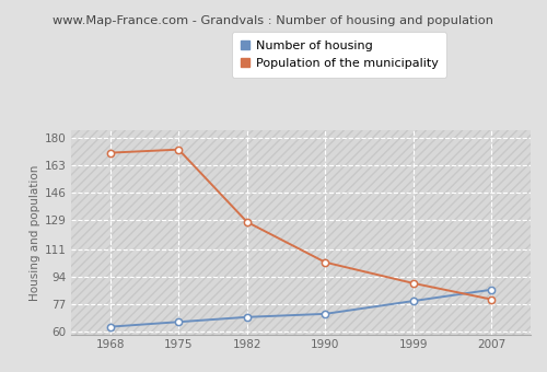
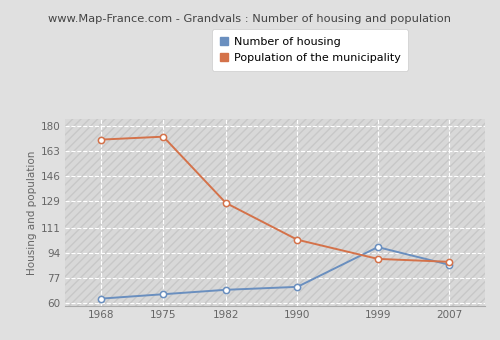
Number of housing/1999: 79 -> 98
Population of the municipality/2007: 80 -> 88
